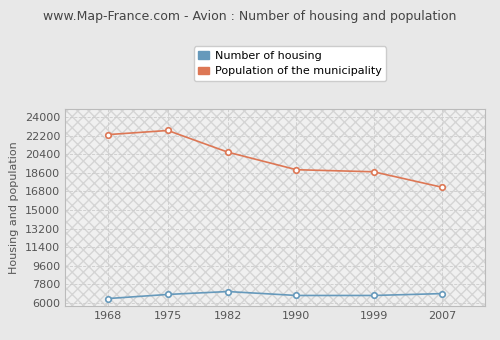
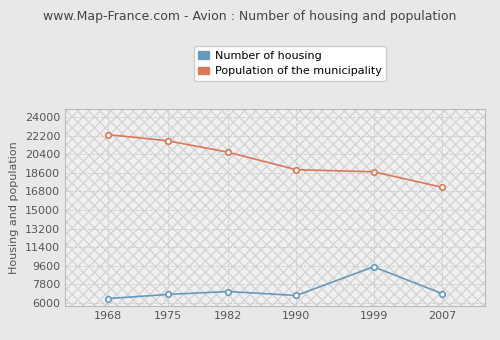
Population of the municipality/1975: 22700 -> 21700
Number of housing/1999: 6700 -> 9500
